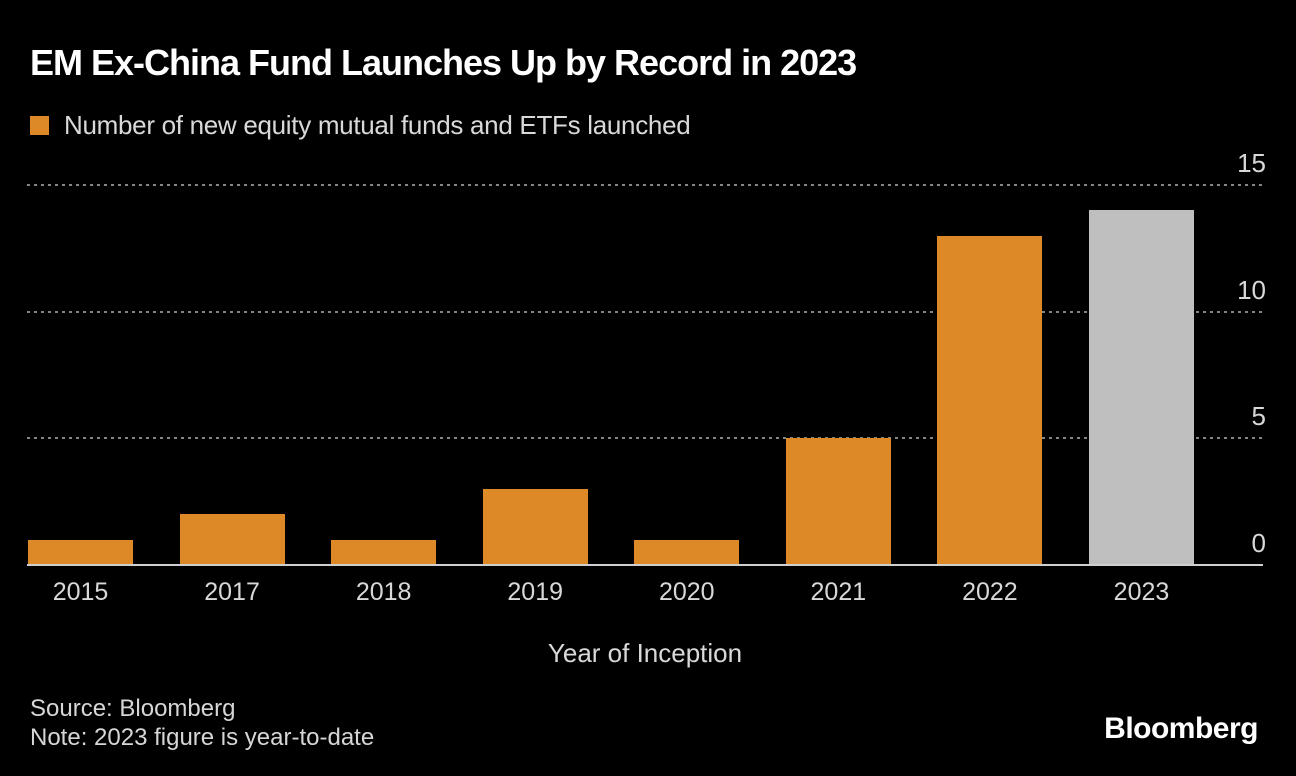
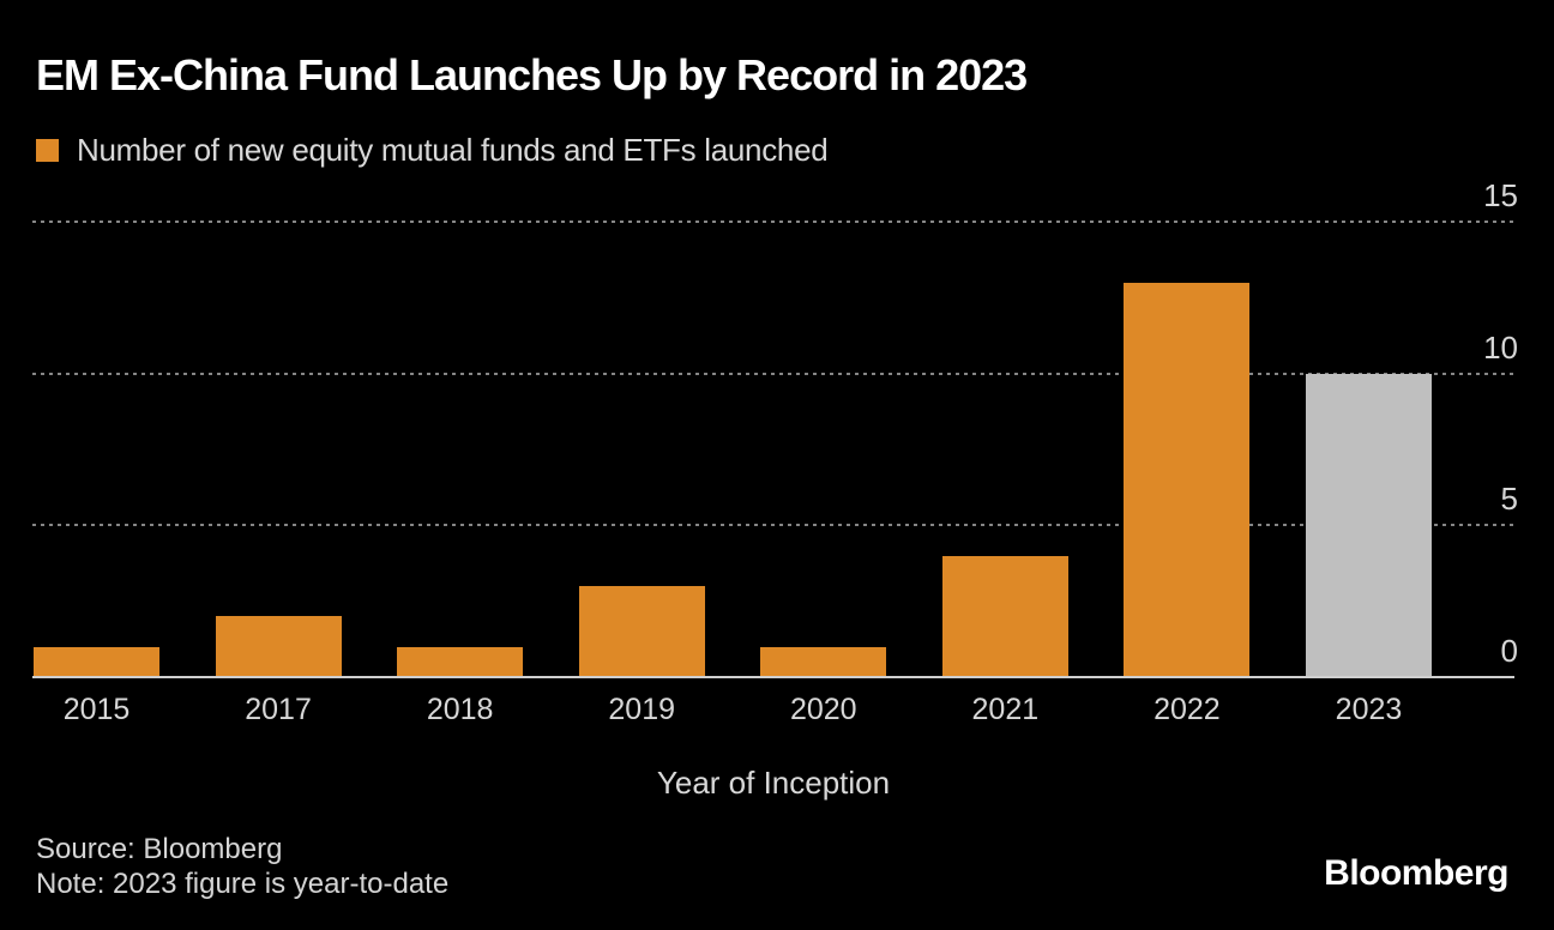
2021: 5 -> 4
2023: 14 -> 10
